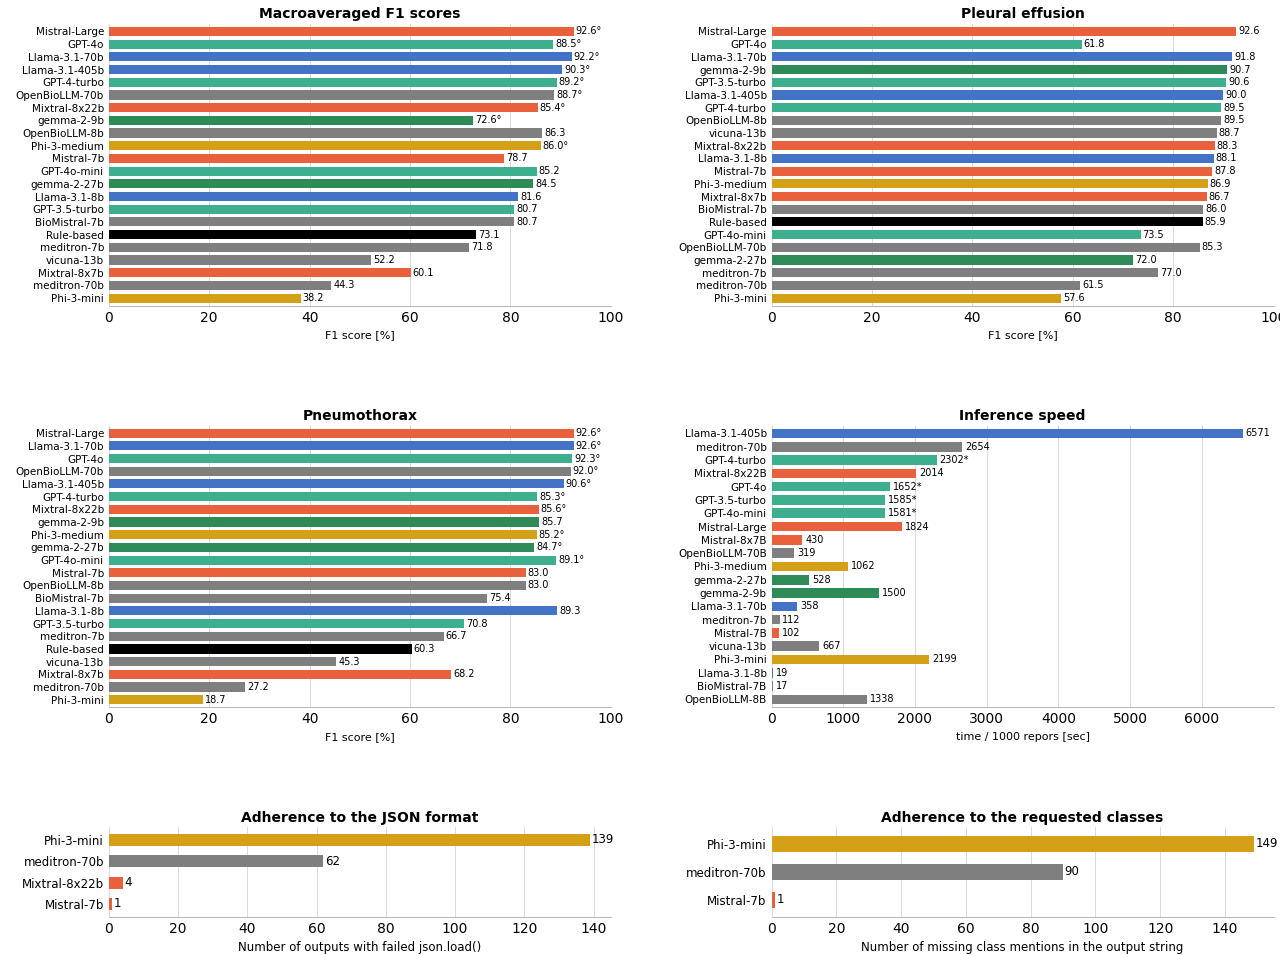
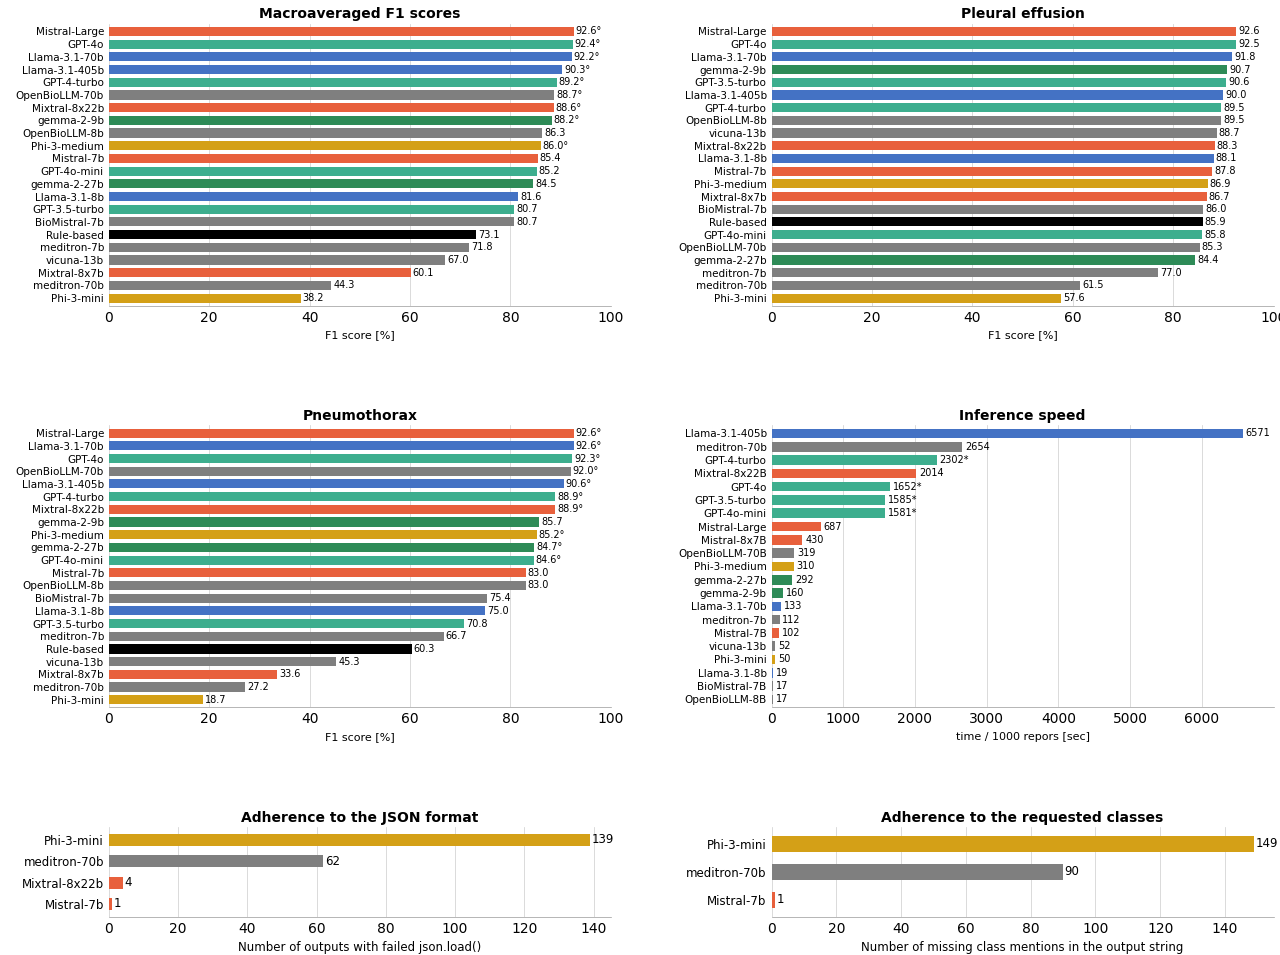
Macroaveraged F1 scores/GPT-4o: 88.5° -> 92.4°
Macroaveraged F1 scores/Mixtral-8x22b: 85.4° -> 88.6°
Macroaveraged F1 scores/gemma-2-9b: 72.6° -> 88.2°
Macroaveraged F1 scores/Mistral-7b: 78.7 -> 85.4
Macroaveraged F1 scores/vicuna-13b: 52.2 -> 67.0
Pleural effusion/GPT-4o: 61.8 -> 92.5
Pleural effusion/GPT-4o-mini: 73.5 -> 85.8
Pleural effusion/gemma-2-27b: 72.0 -> 84.4
Pneumothorax/GPT-4-turbo: 85.3° -> 88.9°
Pneumothorax/Mixtral-8x22b: 85.6° -> 88.9°
Pneumothorax/GPT-4o-mini: 89.1° -> 84.6°
Pneumothorax/Llama-3.1-8b: 89.3 -> 75.0
Pneumothorax/Mixtral-8x7b: 68.2 -> 33.6
Inference speed/Mistral-Large: 1824 -> 687
Inference speed/Phi-3-medium: 1062 -> 310
Inference speed/gemma-2-27b: 528 -> 292
Inference speed/gemma-2-9b: 1500 -> 160
Inference speed/Llama-3.1-70b: 358 -> 133
Inference speed/vicuna-13b: 667 -> 52
Inference speed/Phi-3-mini: 2199 -> 50
Inference speed/OpenBioLLM-8B: 1338 -> 17
